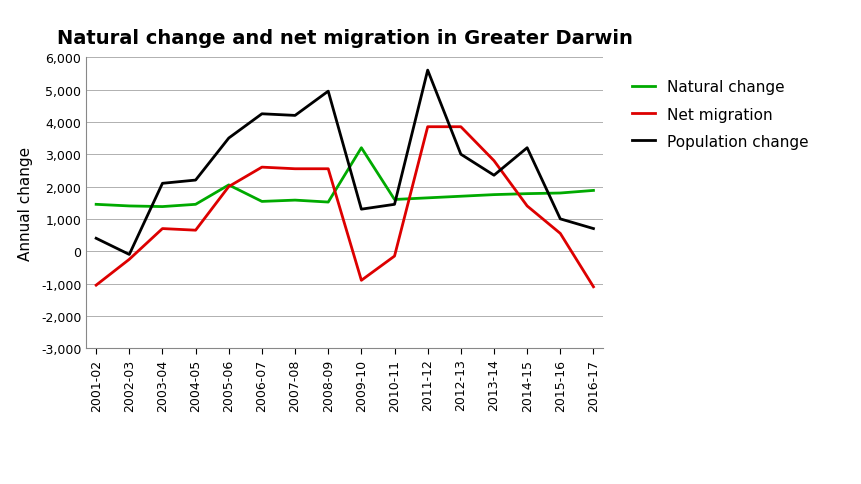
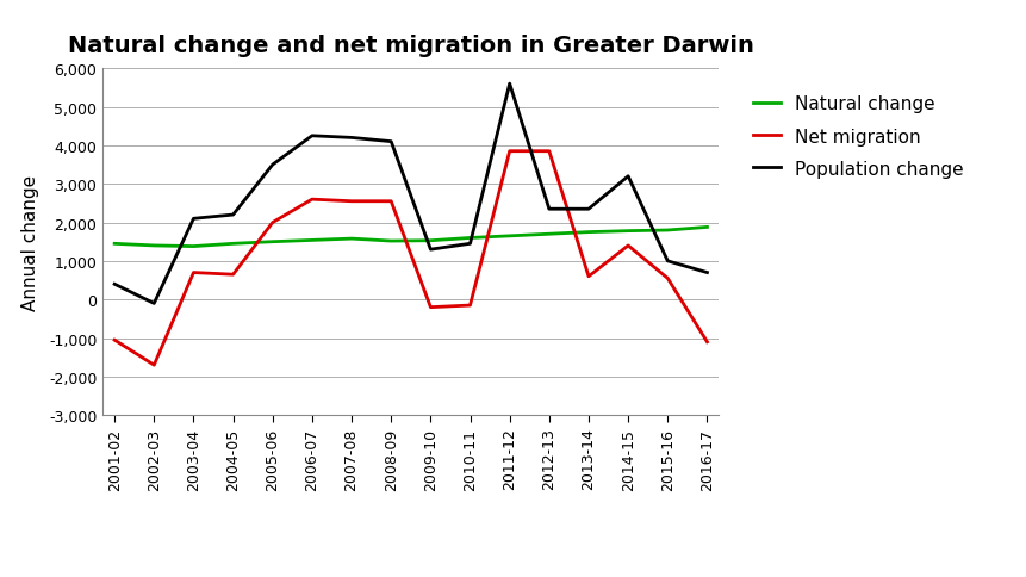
Net migration/2002-03: -250 -> -1,700
Natural change/2005-06: 2,050 -> 1,500
Population change/2008-09: 4,950 -> 4,100
Natural change/2009-10: 3,200 -> 1,530
Net migration/2009-10: -900 -> -200
Population change/2012-13: 3,000 -> 2,350
Net migration/2013-14: 2,800 -> 600
